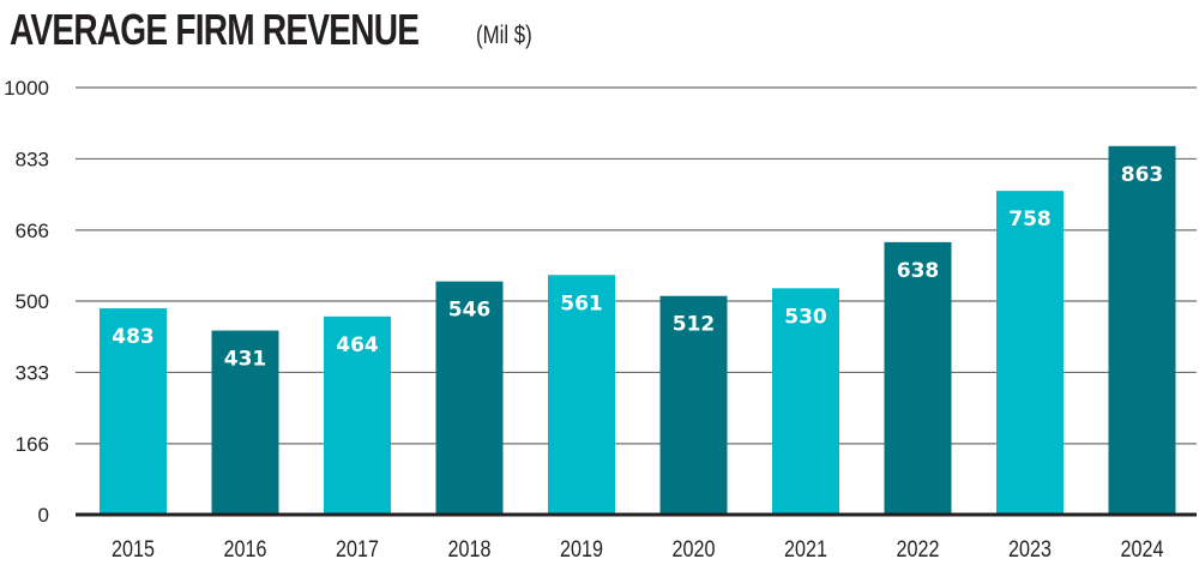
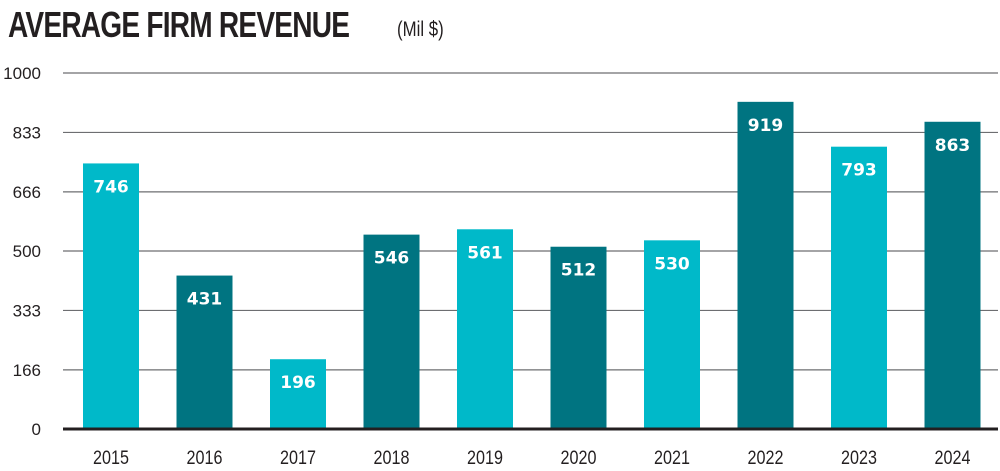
2015: 483 -> 746
2017: 464 -> 196
2022: 638 -> 919
2023: 758 -> 793
